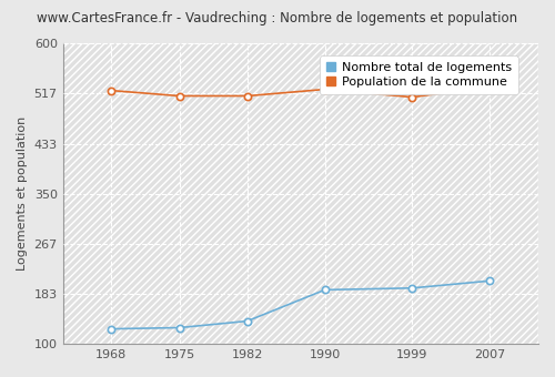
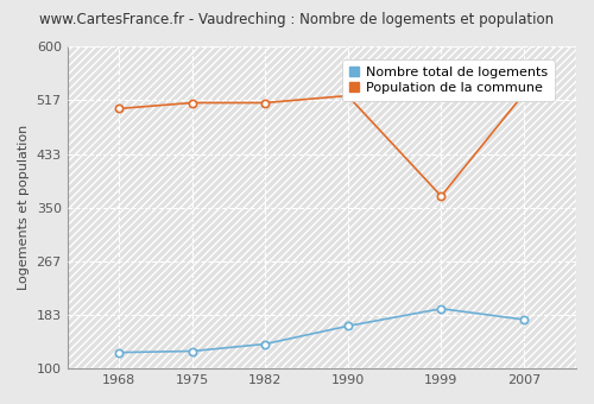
Population de la commune/1968: 522 -> 504
Nombre total de logements/1990: 190 -> 166
Population de la commune/1999: 511 -> 368
Nombre total de logements/2007: 205 -> 176
